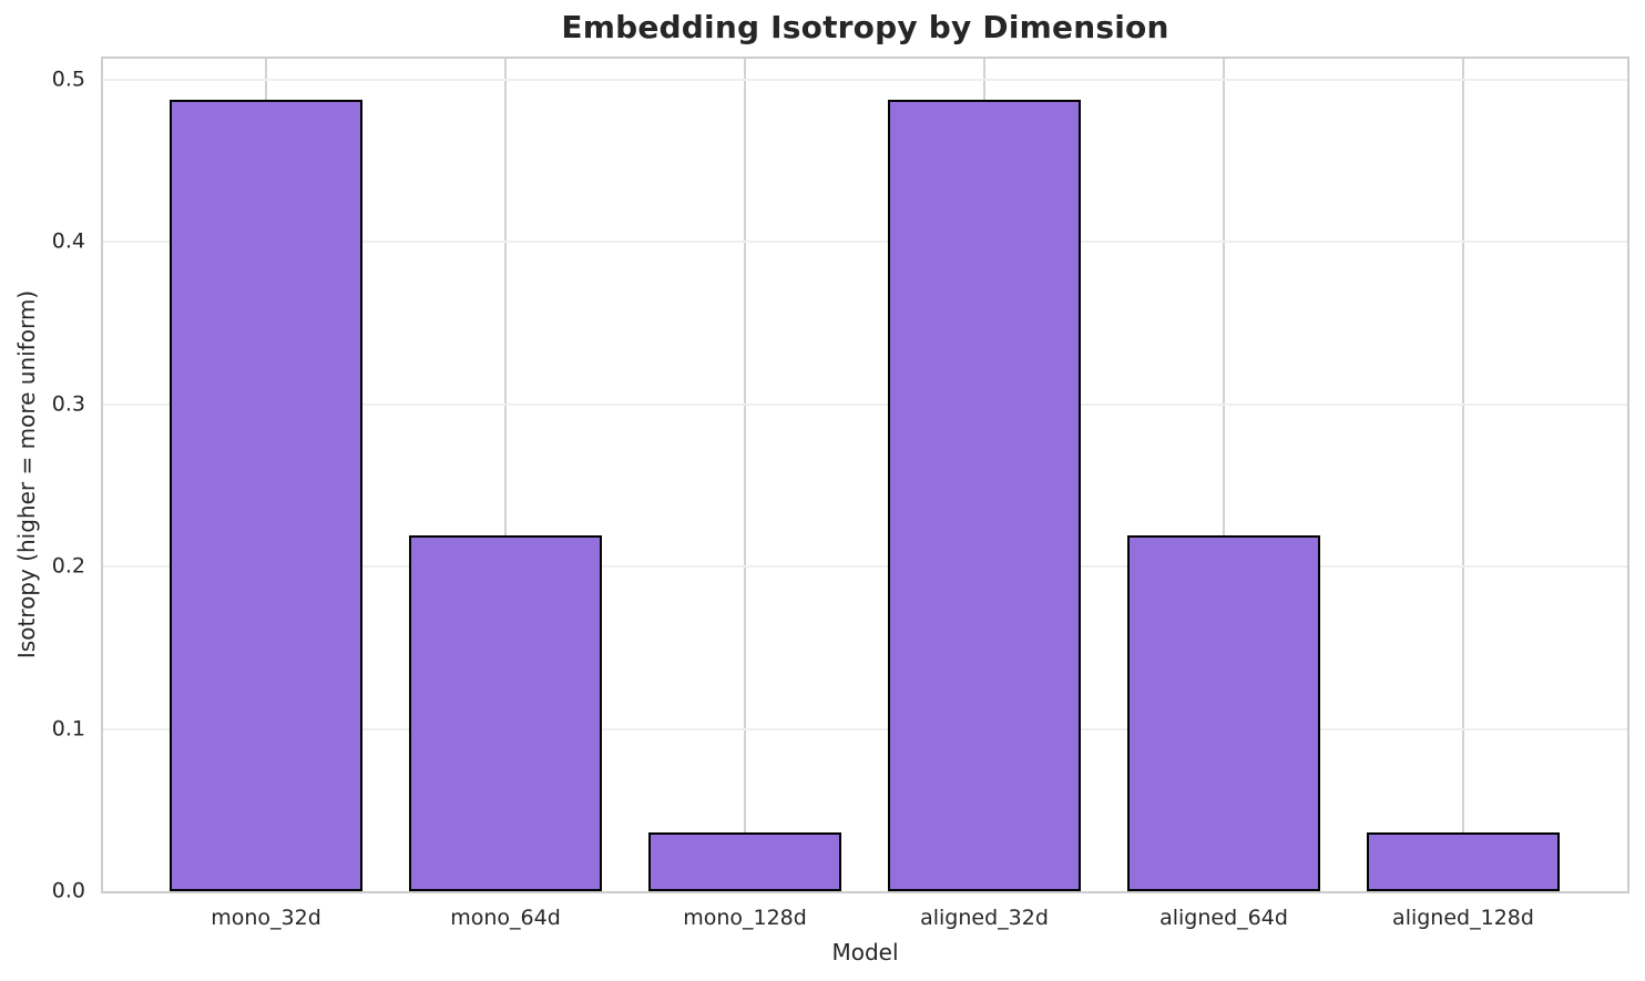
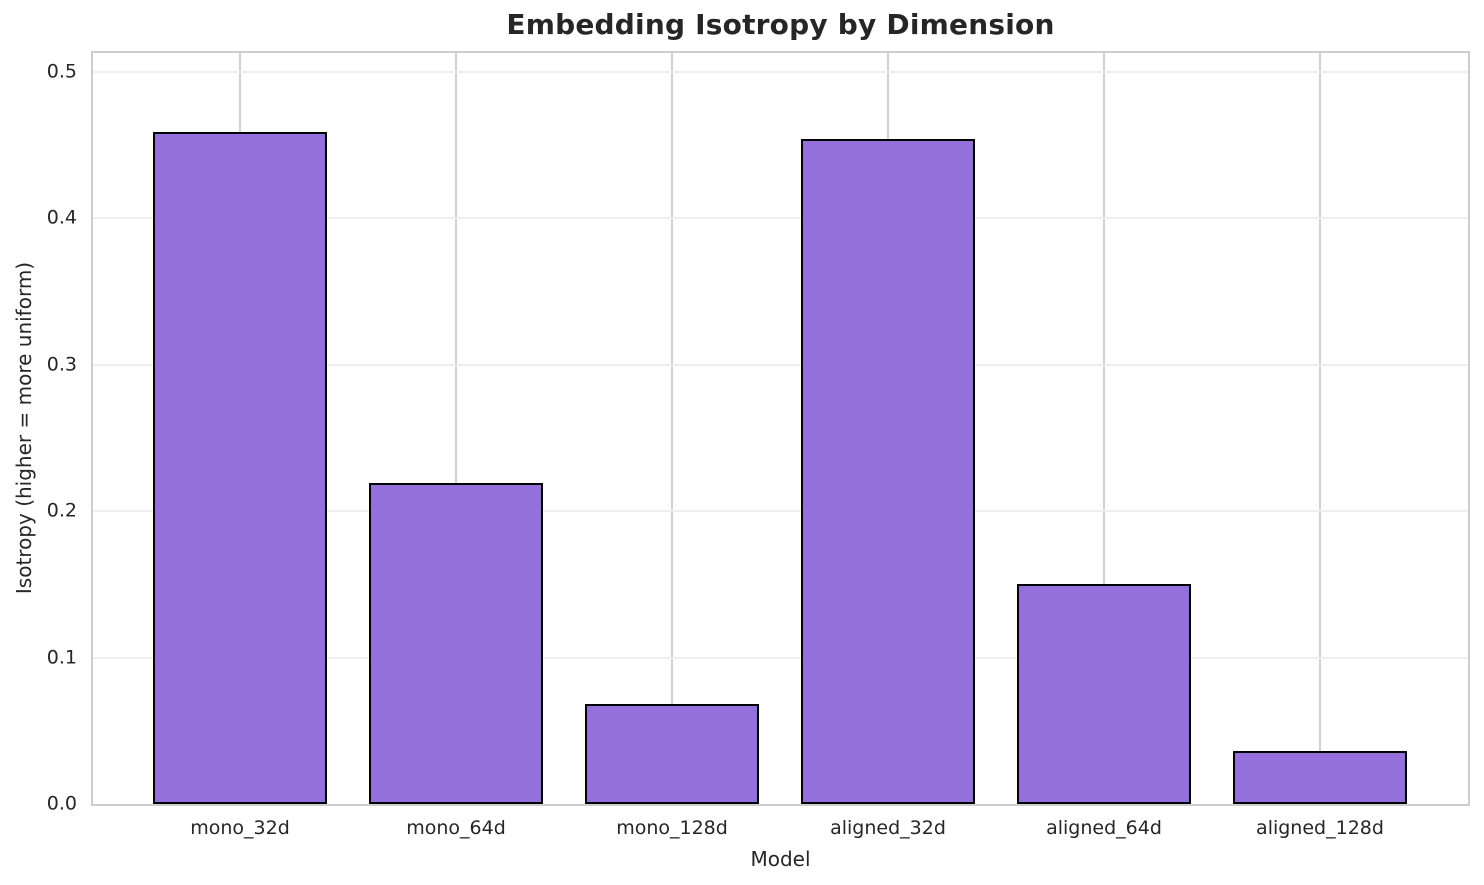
mono_32d: 0.488 -> 0.459
mono_128d: 0.036 -> 0.068
aligned_32d: 0.488 -> 0.454
aligned_64d: 0.219 -> 0.150
